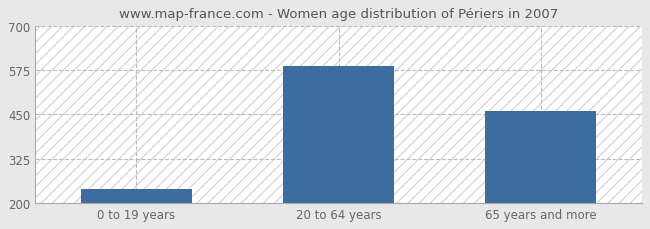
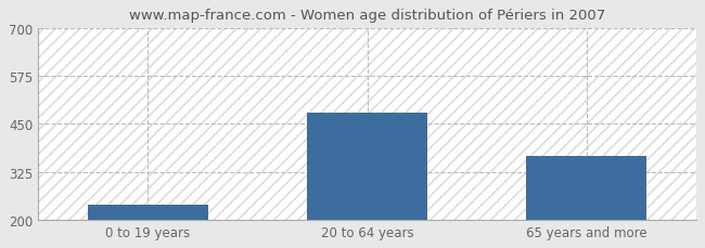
20 to 64 years: 585 -> 480
65 years and more: 458 -> 365
